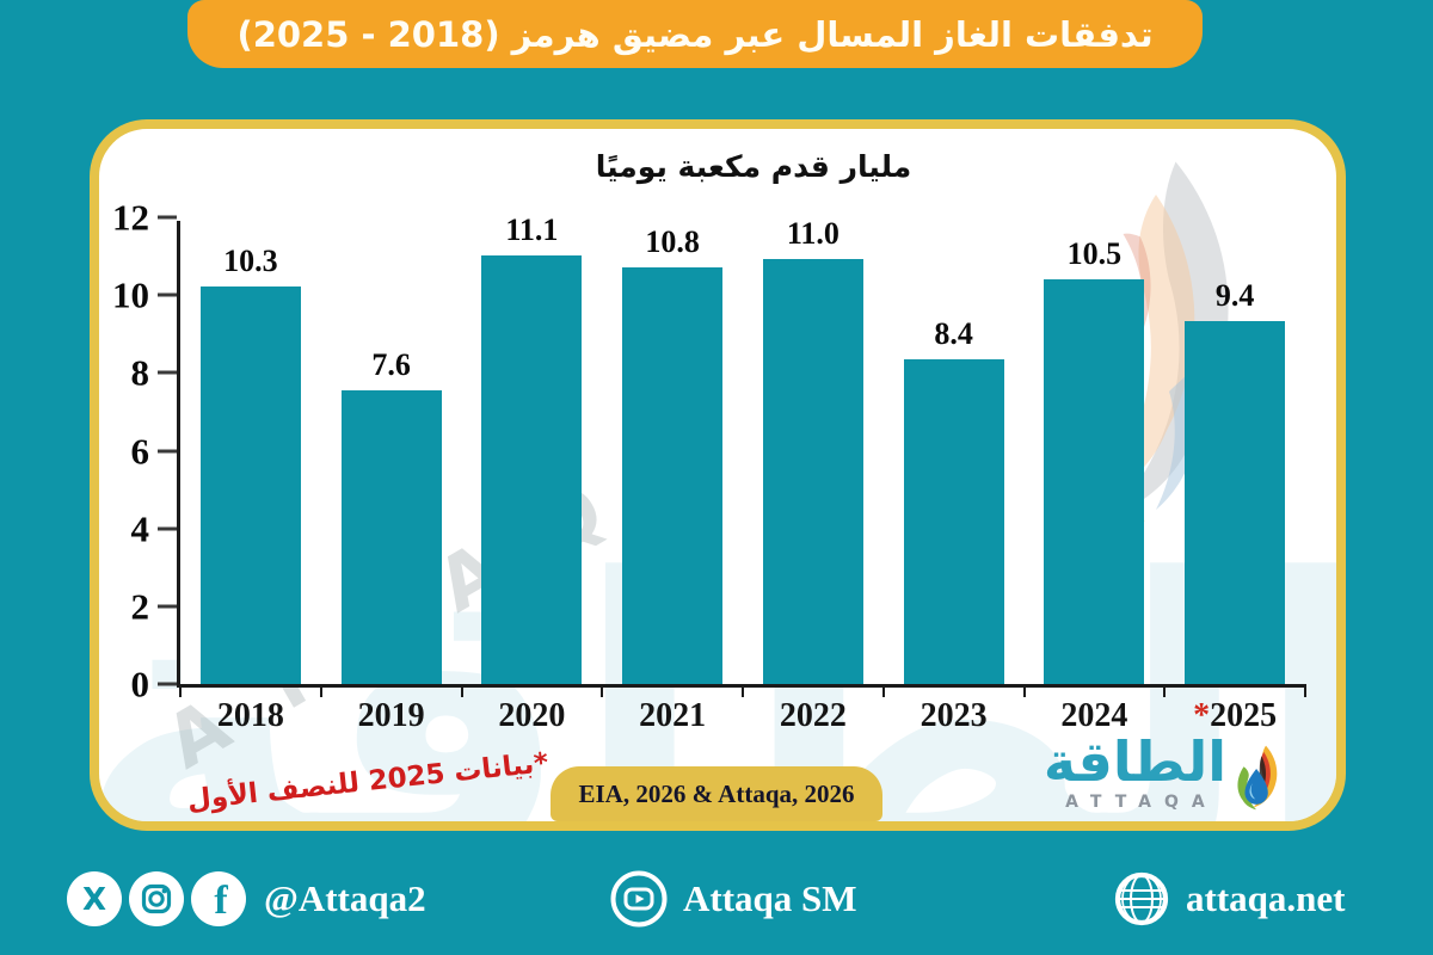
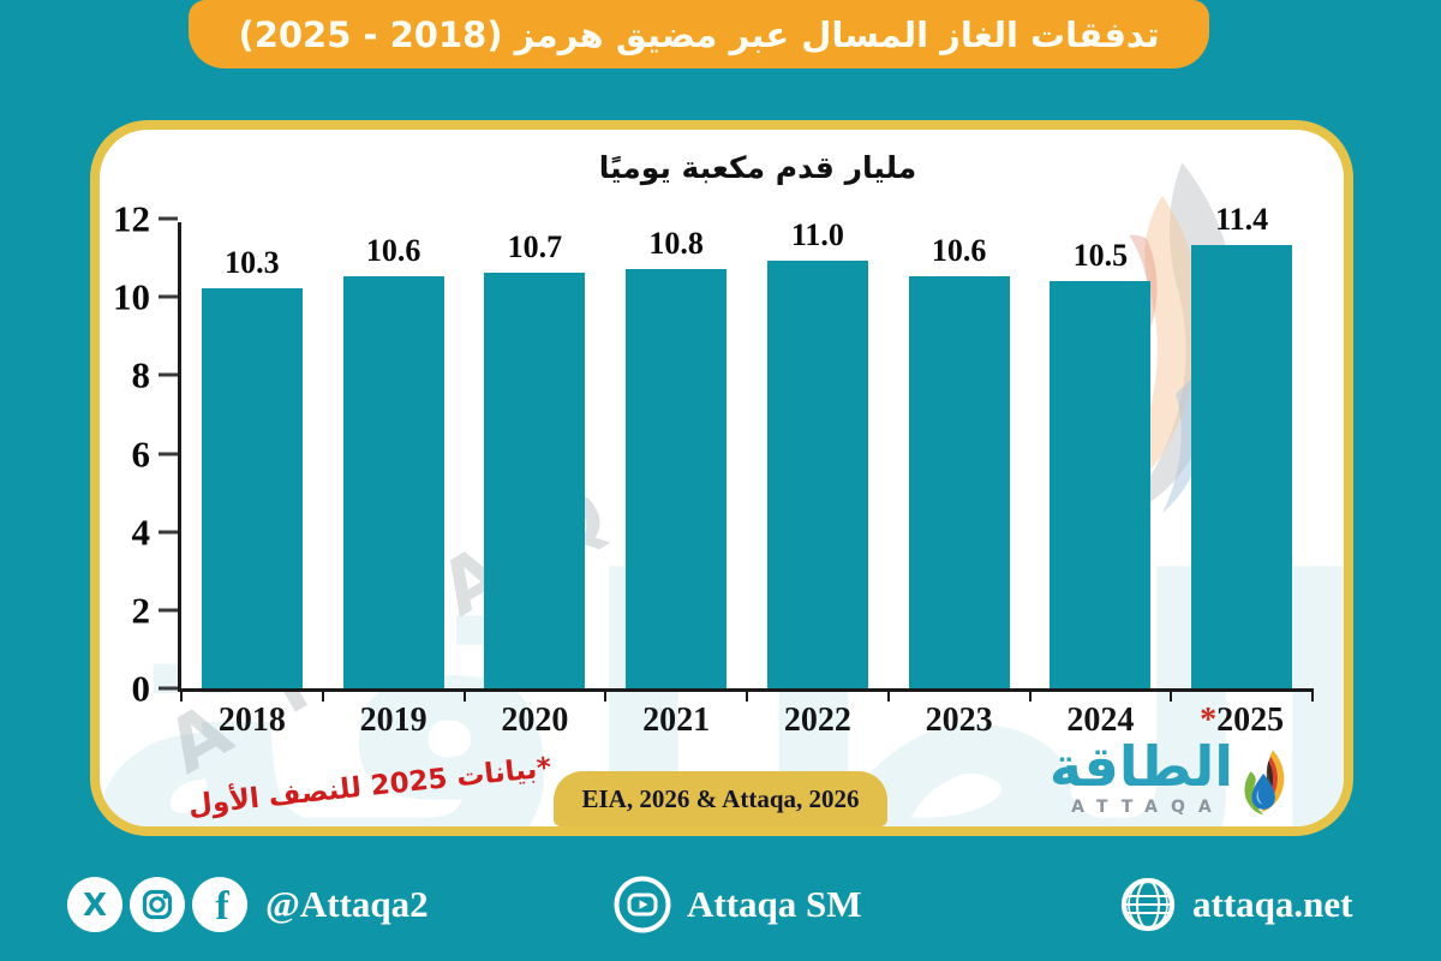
2019: 7.6 -> 10.6
2020: 11.1 -> 10.7
2023: 8.4 -> 10.6
*2025: 9.4 -> 11.4
